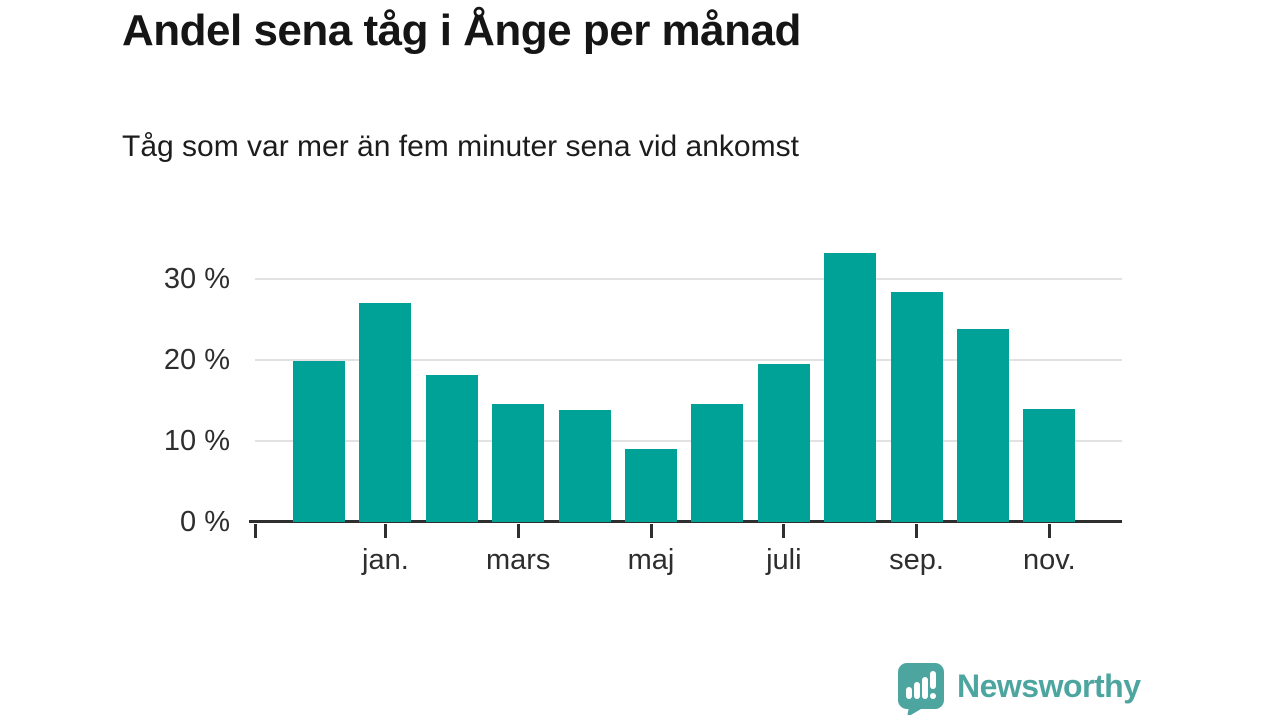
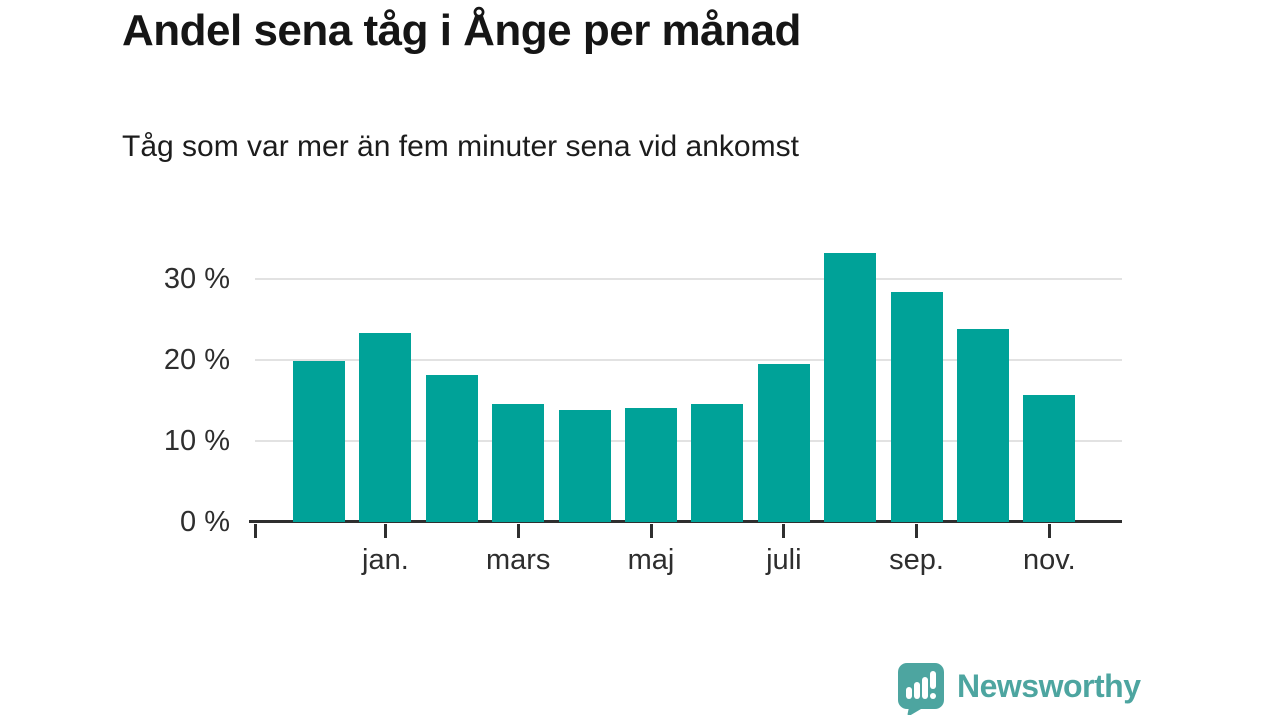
jan.: 27% -> 23%
maj: 9% -> 14%
nov.: 14% -> 16%
